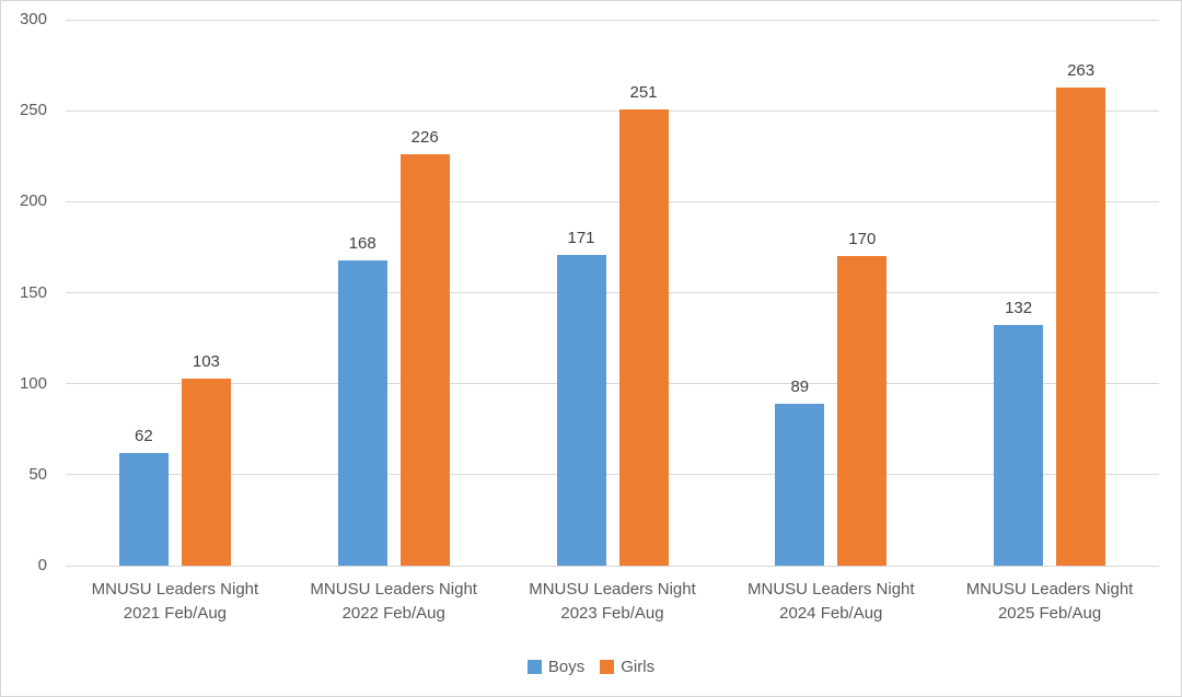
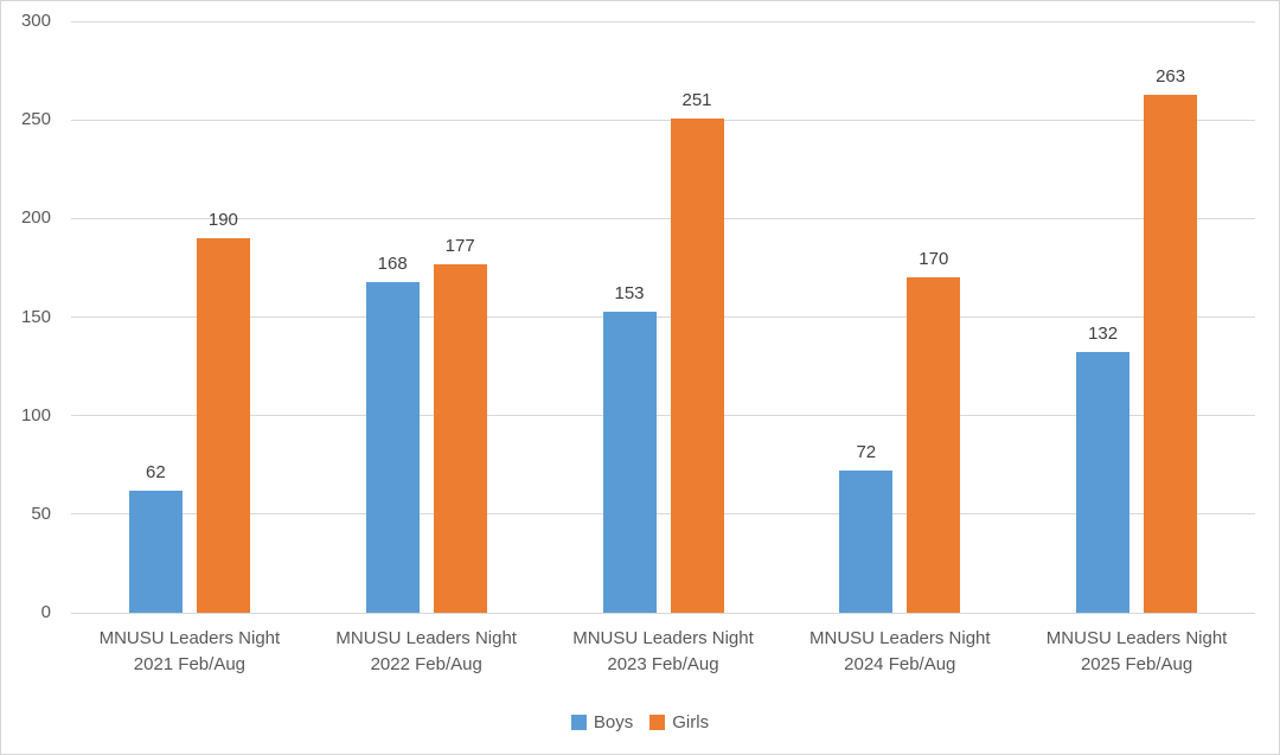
Girls/MNUSU Leaders Night 2021 Feb/Aug: 103 -> 190
Girls/MNUSU Leaders Night 2022 Feb/Aug: 226 -> 177
Boys/MNUSU Leaders Night 2023 Feb/Aug: 171 -> 153
Boys/MNUSU Leaders Night 2024 Feb/Aug: 89 -> 72
